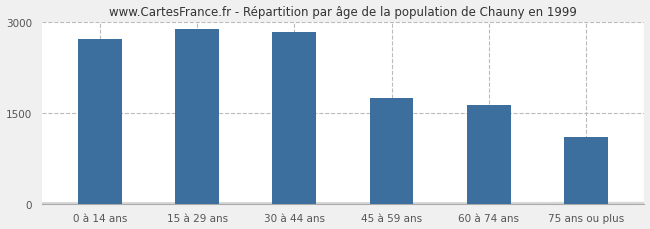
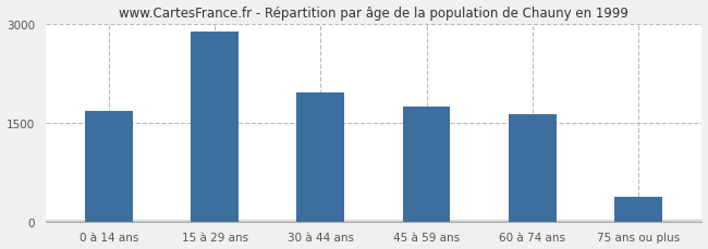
0 à 14 ans: 2720 -> 1680
30 à 44 ans: 2820 -> 1960
75 ans ou plus: 1100 -> 380
